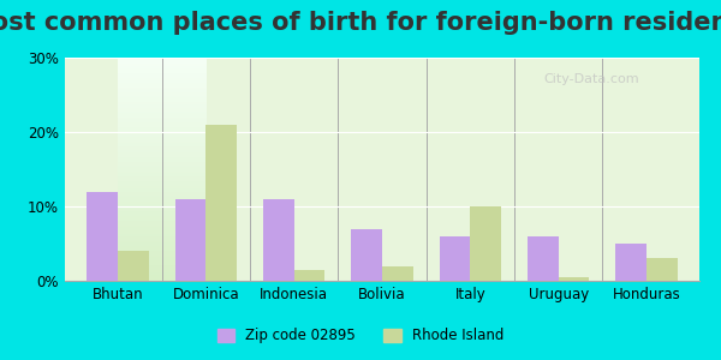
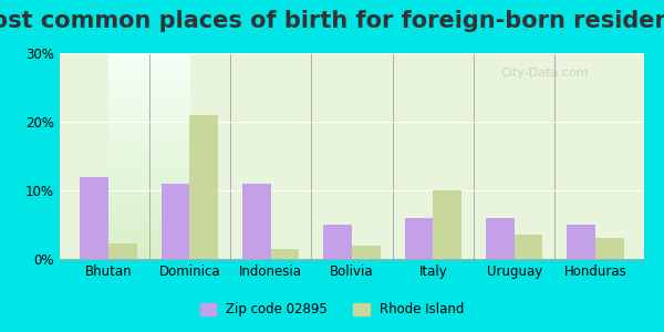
Rhode Island/Bhutan: 4.0% -> 2.2%
Zip code 02895/Bolivia: 7% -> 5%
Rhode Island/Uruguay: 0.5% -> 3.6%
